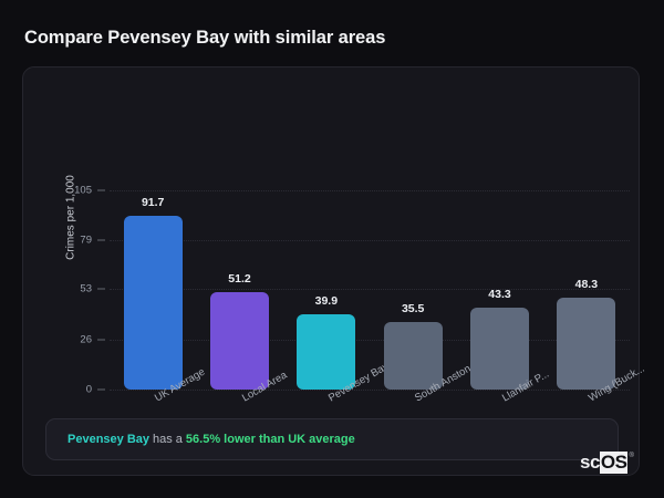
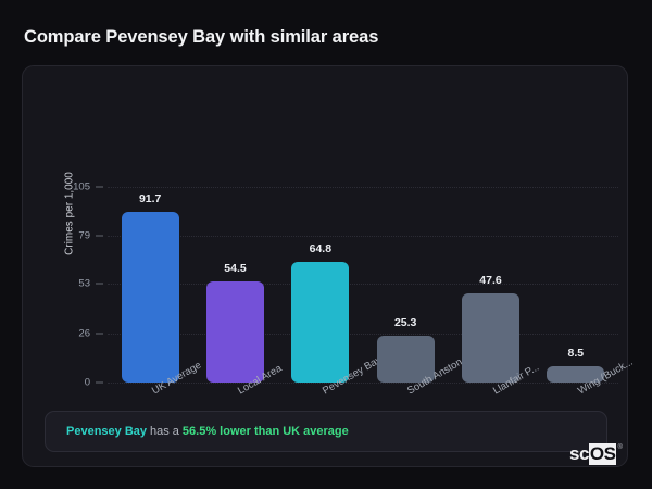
Local Area: 51.2 -> 54.5
Pevensey Bay: 39.9 -> 64.8
South Anston: 35.5 -> 25.3
Llanfair P...: 43.3 -> 47.6
Wing (Buck...: 48.3 -> 8.5
